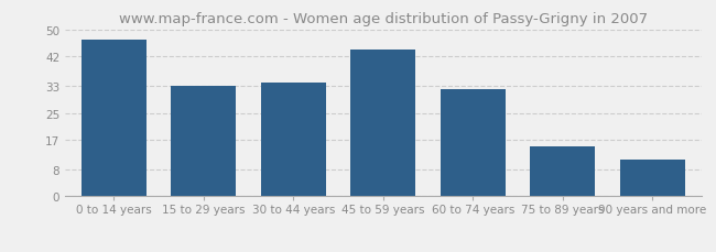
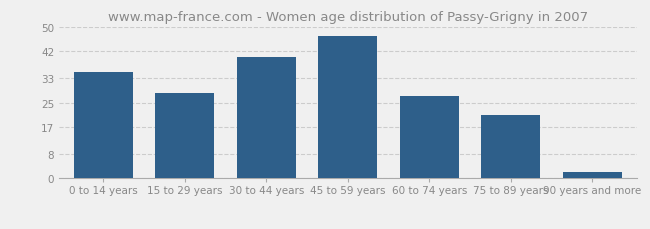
0 to 14 years: 47 -> 35
15 to 29 years: 33 -> 28
30 to 44 years: 34 -> 40
45 to 59 years: 44 -> 47
60 to 74 years: 32 -> 27
75 to 89 years: 15 -> 21
90 years and more: 11 -> 2
